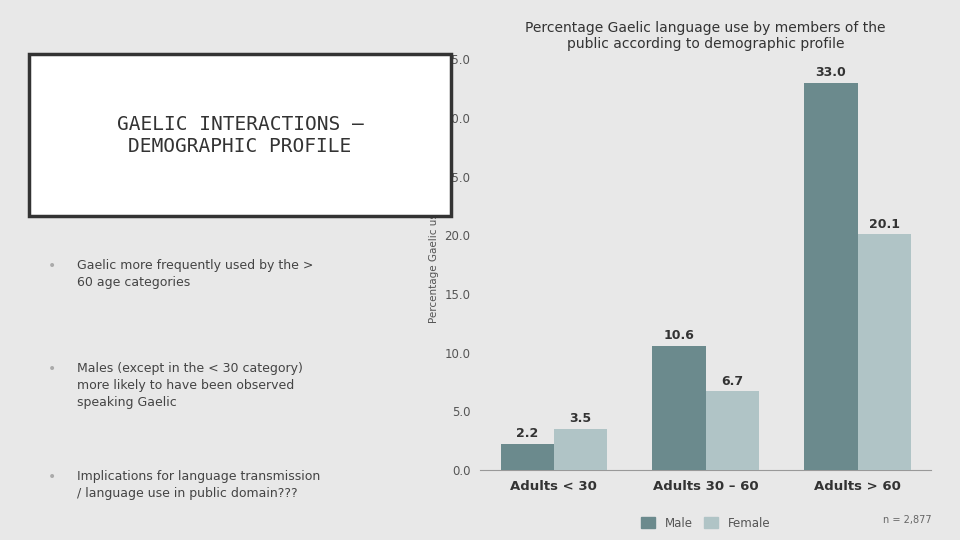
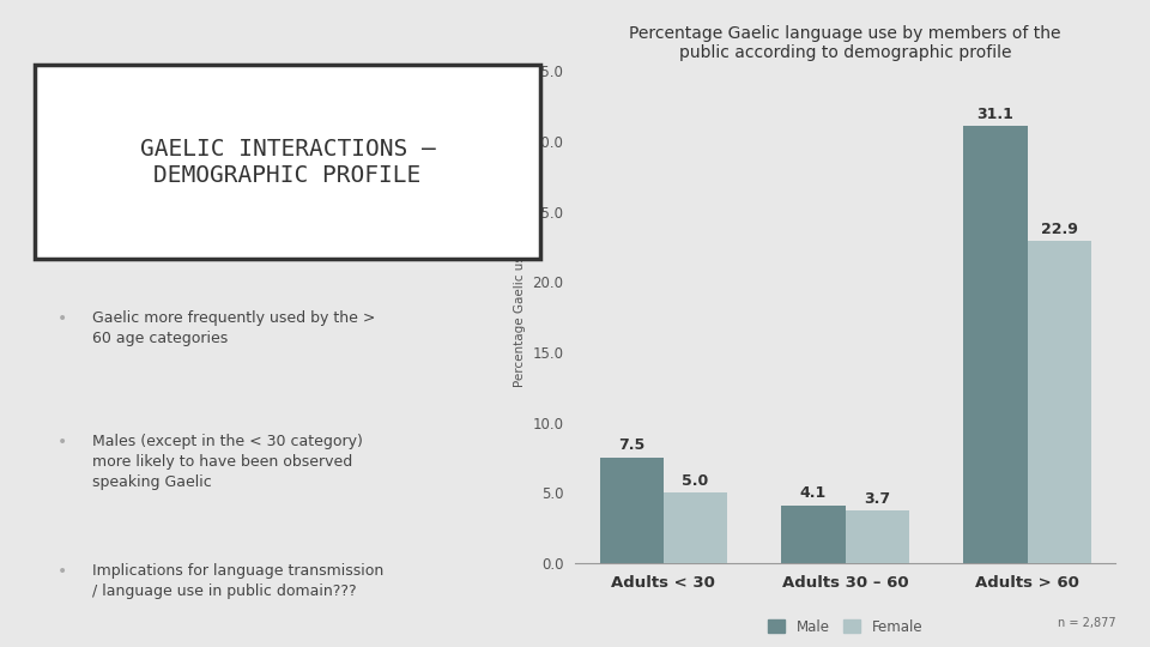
Male/Adults < 30: 2.2 -> 7.5
Female/Adults < 30: 3.5 -> 5.0
Male/Adults 30 – 60: 10.6 -> 4.1
Female/Adults 30 – 60: 6.7 -> 3.7
Male/Adults > 60: 33.0 -> 31.1
Female/Adults > 60: 20.1 -> 22.9
